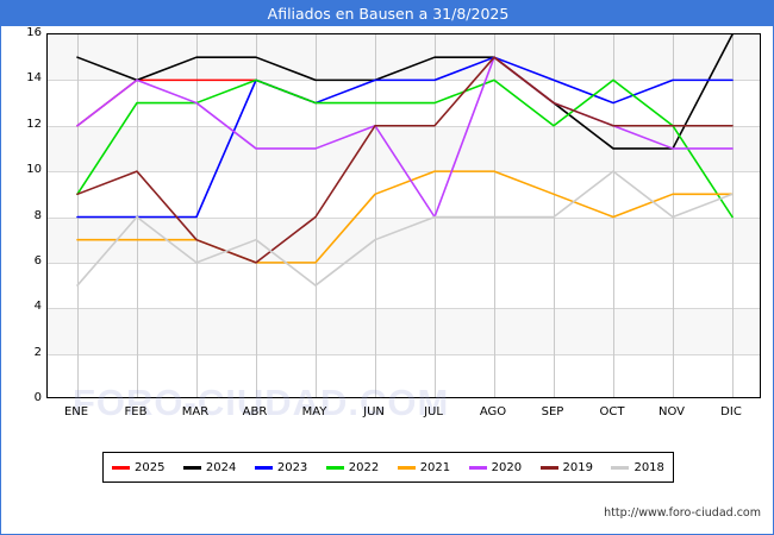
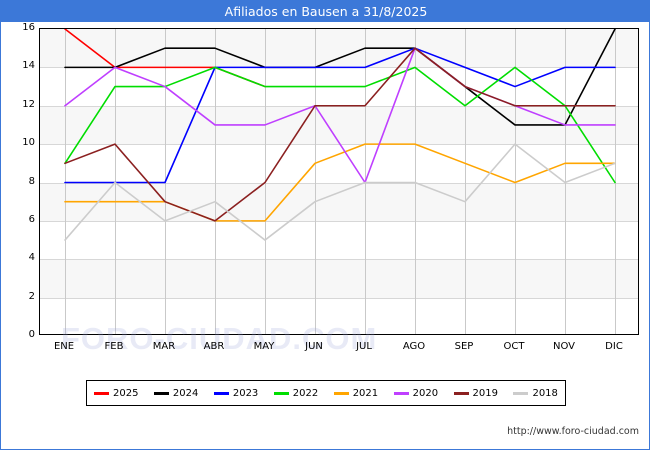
2025/ENE: 12 -> 16
2024/ENE: 15 -> 14
2023/MAY: 13 -> 14
2018/SEP: 8 -> 7
